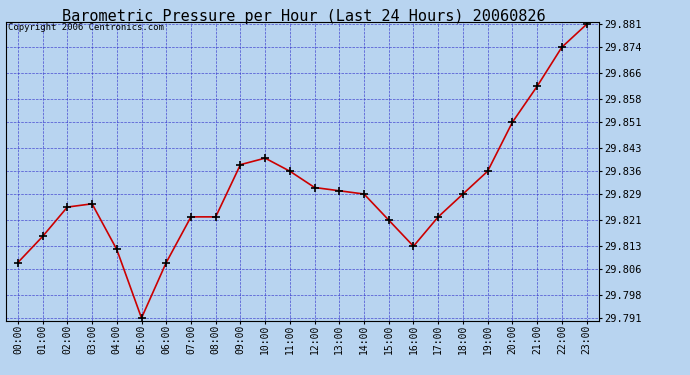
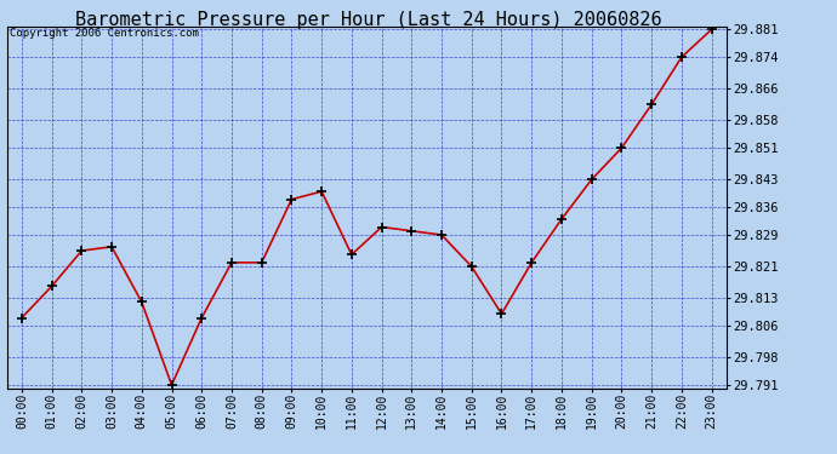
11:00: 29.836 -> 29.824
16:00: 29.813 -> 29.809
18:00: 29.829 -> 29.833
19:00: 29.836 -> 29.843
